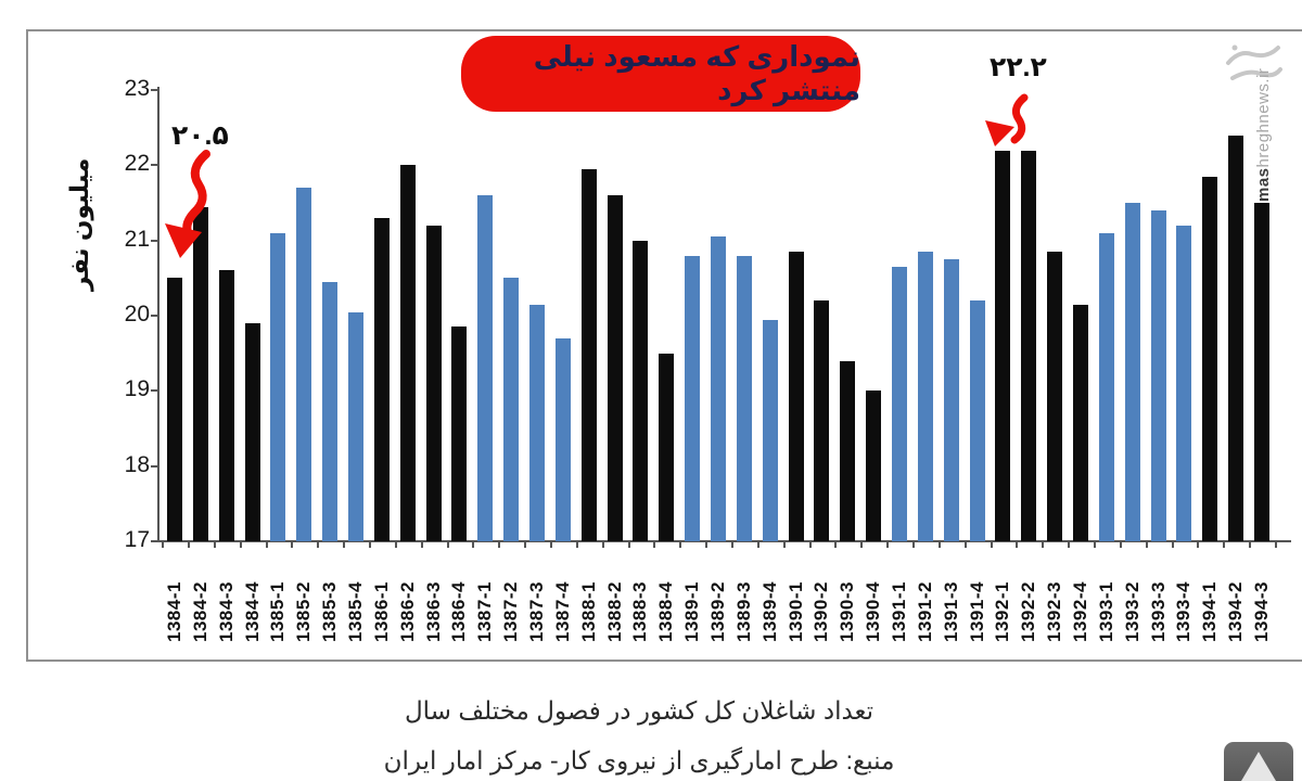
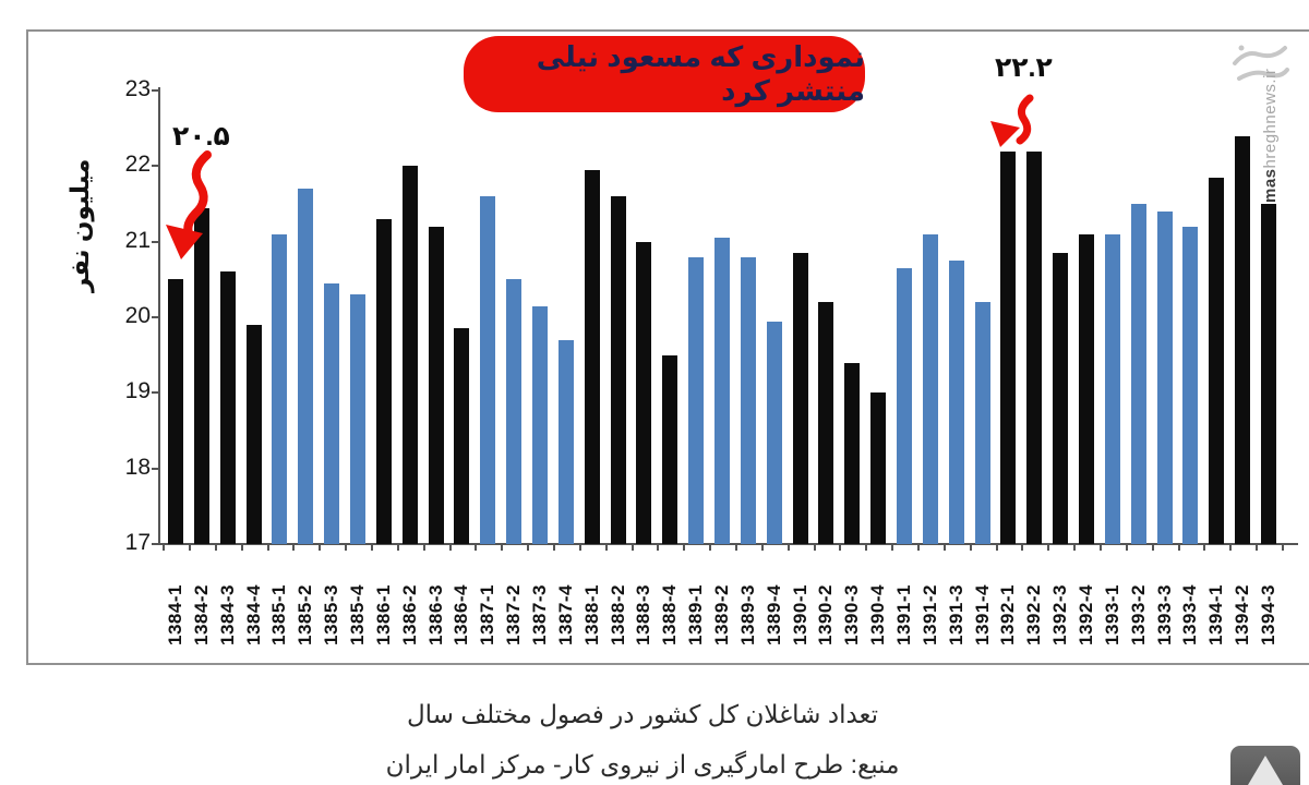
1385-4: 20.1 -> 20.3
1391-2: 20.9 -> 21.1
1392-4: 20.1 -> 21.1
